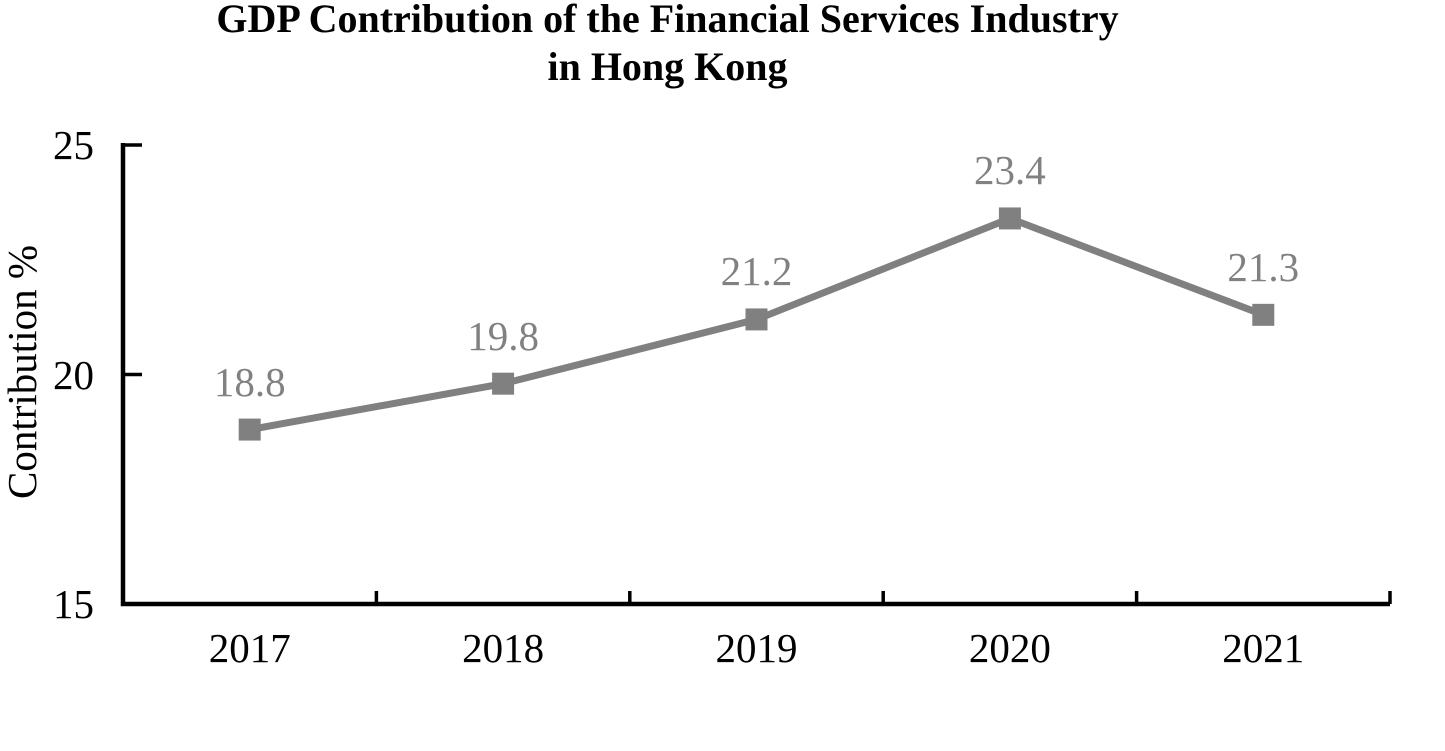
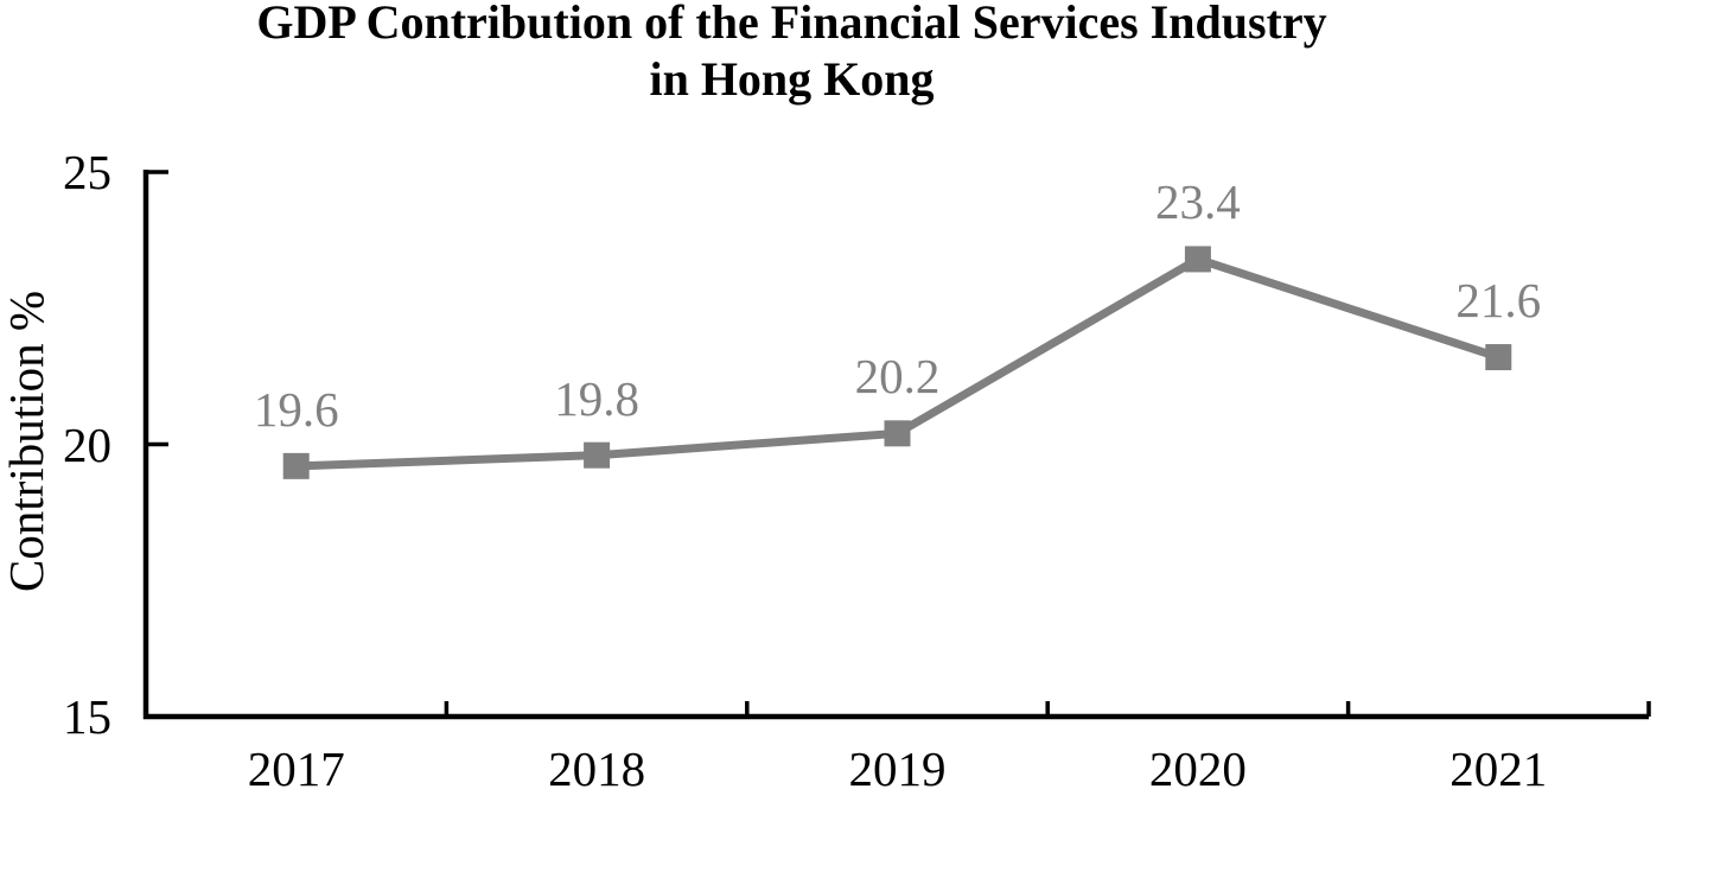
2017: 18.8 -> 19.6
2019: 21.2 -> 20.2
2021: 21.3 -> 21.6
